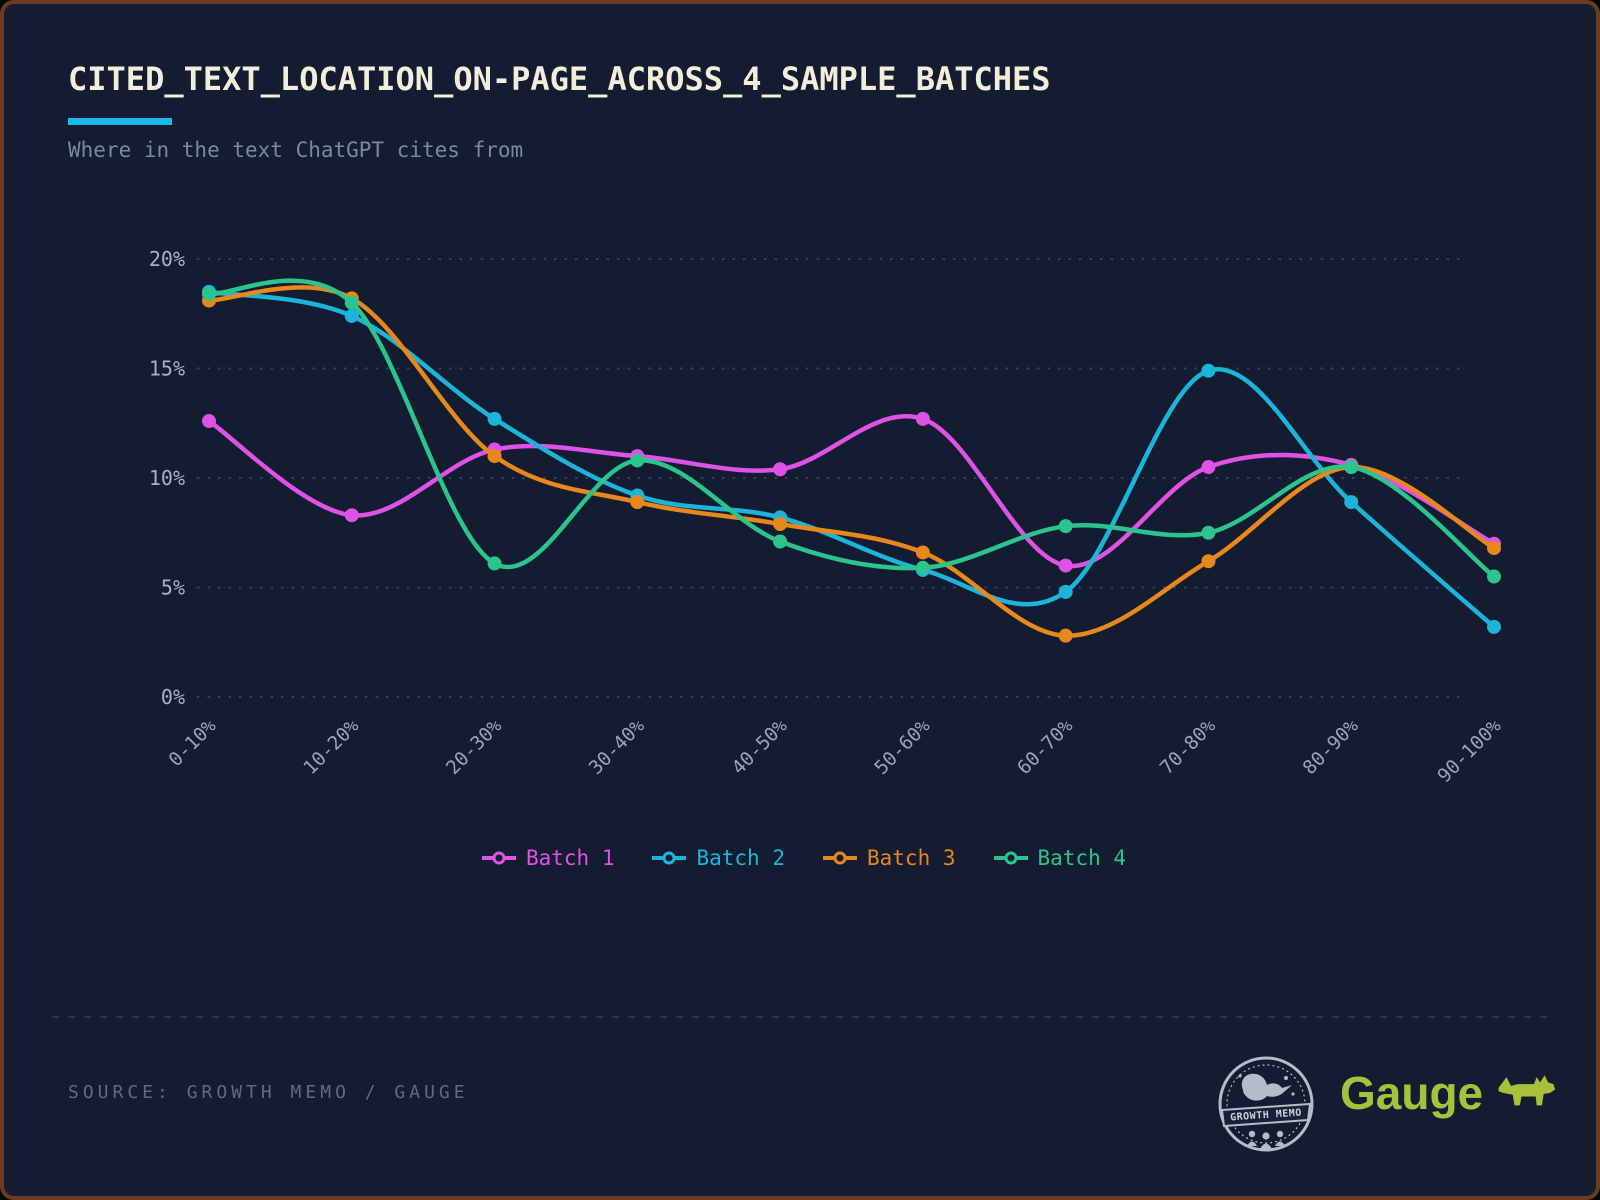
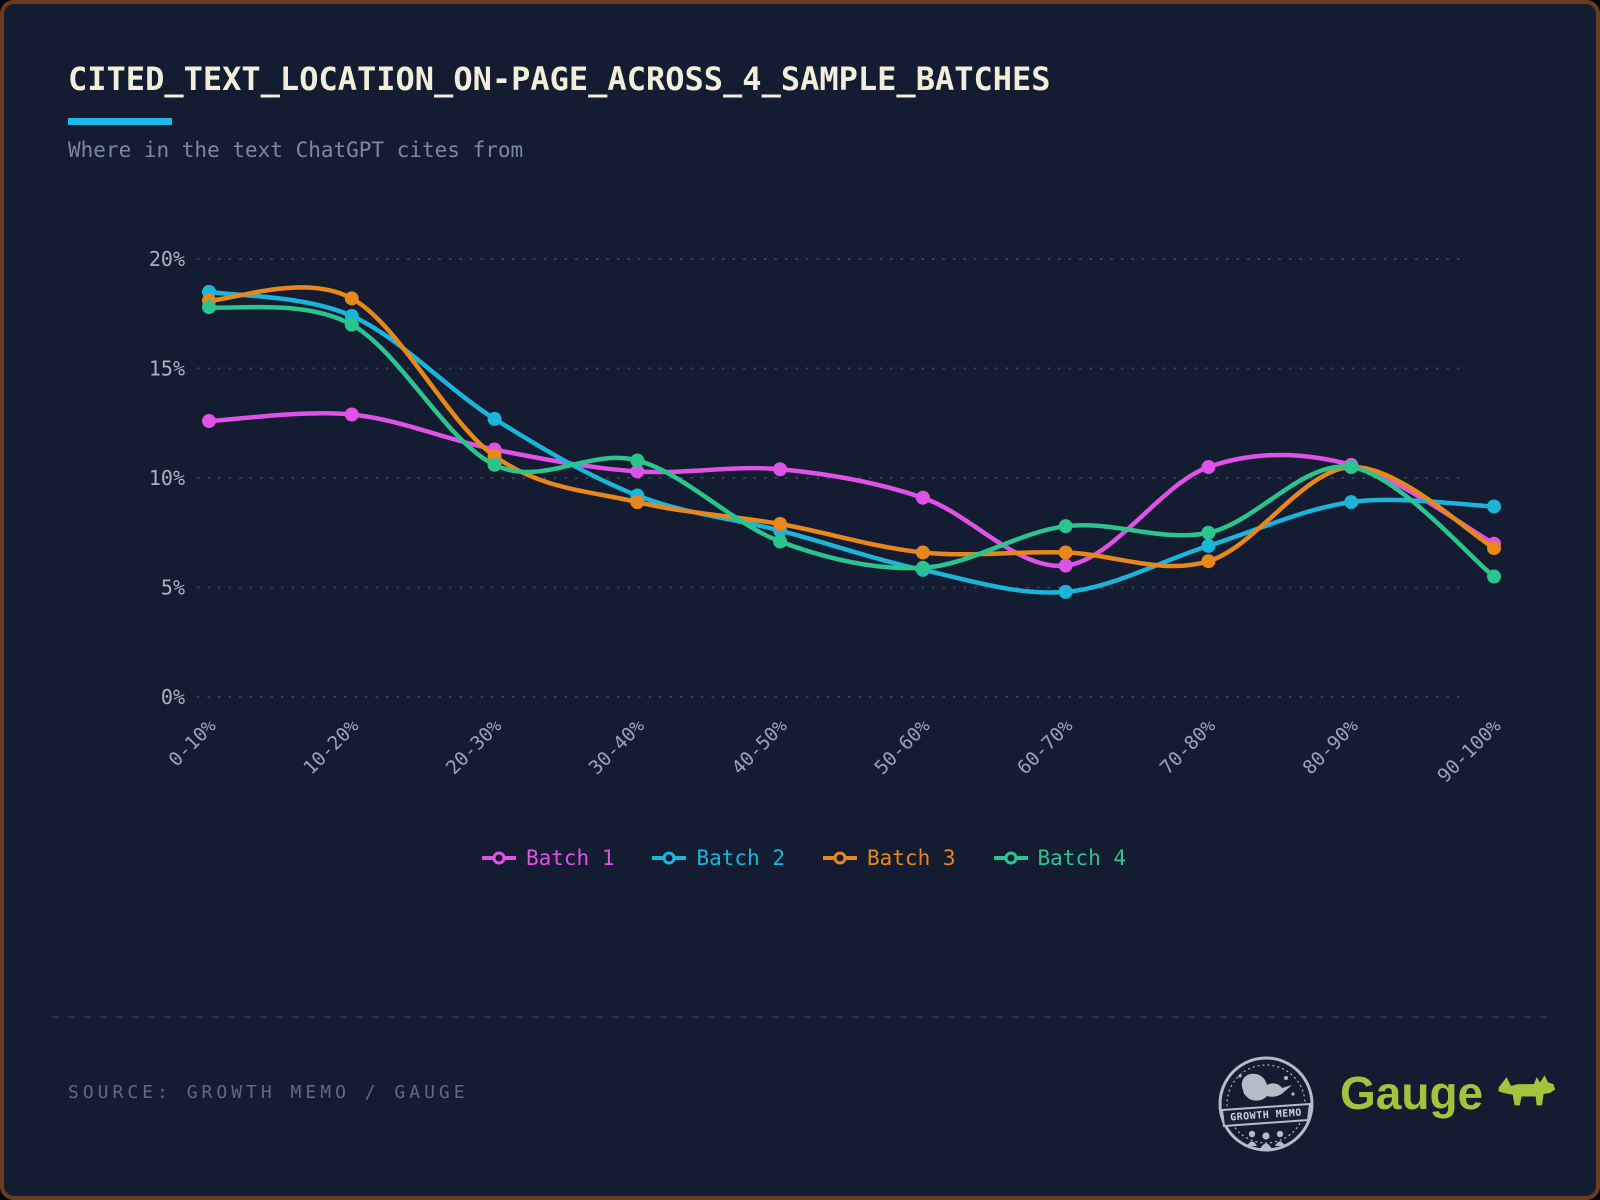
Batch 4/0-10%: 18.4% -> 17.8%
Batch 1/10-20%: 8.3% -> 12.9%
Batch 4/10-20%: 18.0% -> 17.0%
Batch 4/20-30%: 6.1% -> 10.6%
Batch 1/30-40%: 11.0% -> 10.3%
Batch 2/40-50%: 8.2% -> 7.6%
Batch 1/50-60%: 12.7% -> 9.1%
Batch 3/60-70%: 2.8% -> 6.6%
Batch 2/70-80%: 14.9% -> 6.9%
Batch 2/90-100%: 3.2% -> 8.7%
